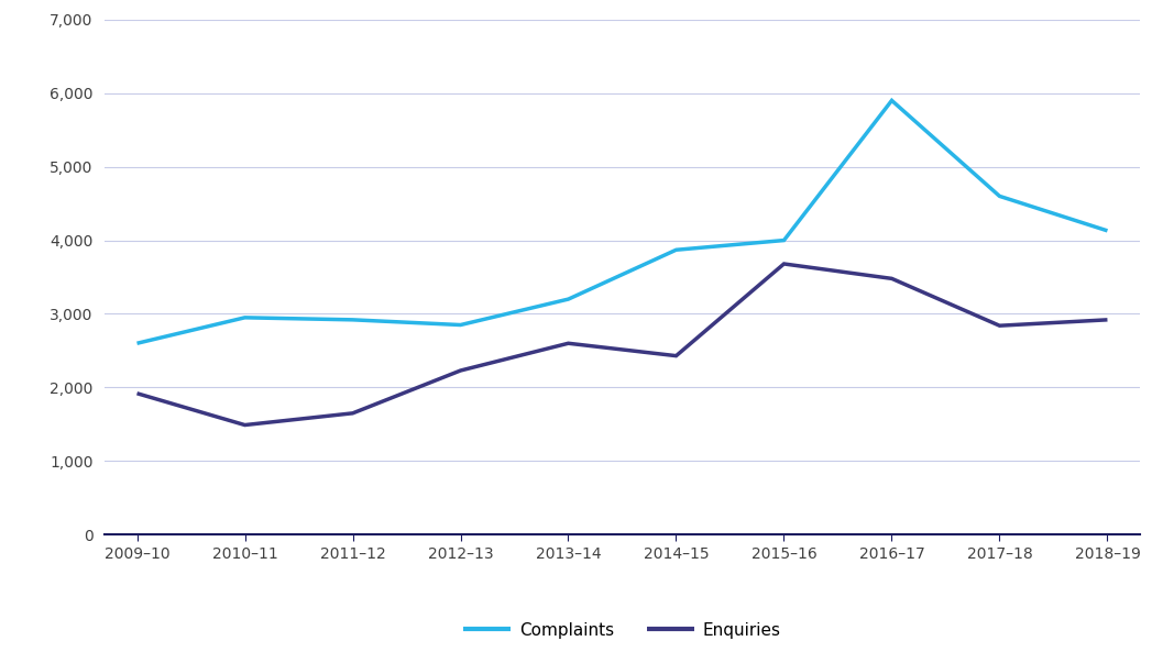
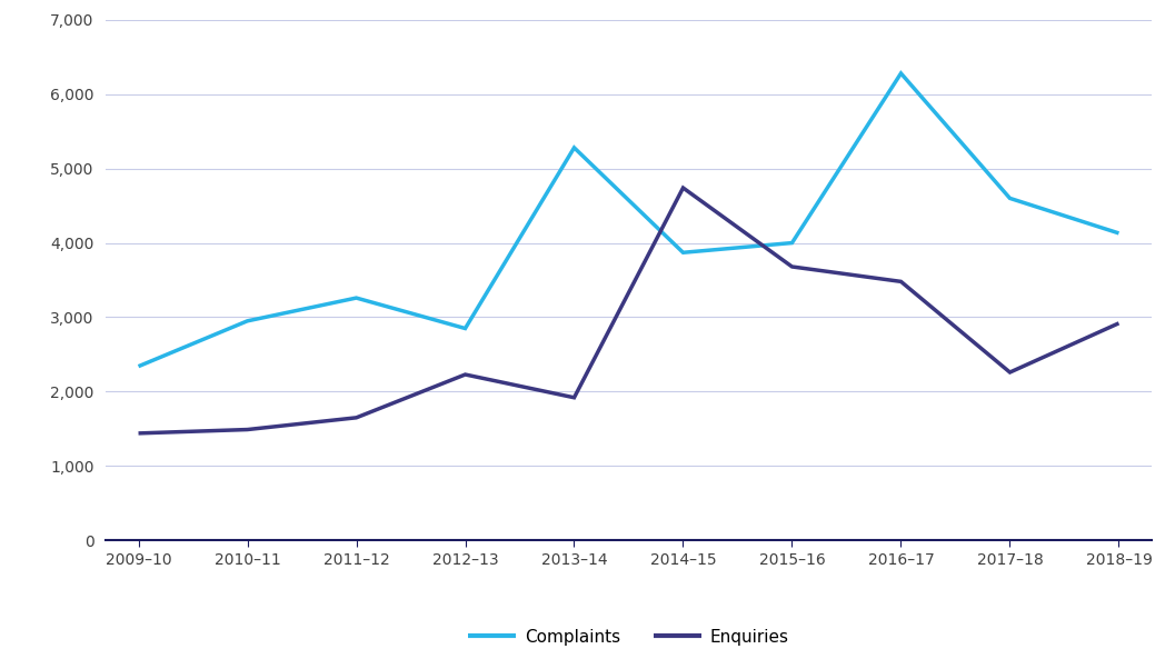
Complaints/2009–10: 2,600 -> 2,340
Enquiries/2009–10: 1,920 -> 1,440
Complaints/2011–12: 2,920 -> 3,260
Complaints/2013–14: 3,200 -> 5,280
Enquiries/2013–14: 2,600 -> 1,920
Enquiries/2014–15: 2,430 -> 4,740
Complaints/2016–17: 5,900 -> 6,280
Enquiries/2017–18: 2,840 -> 2,260
